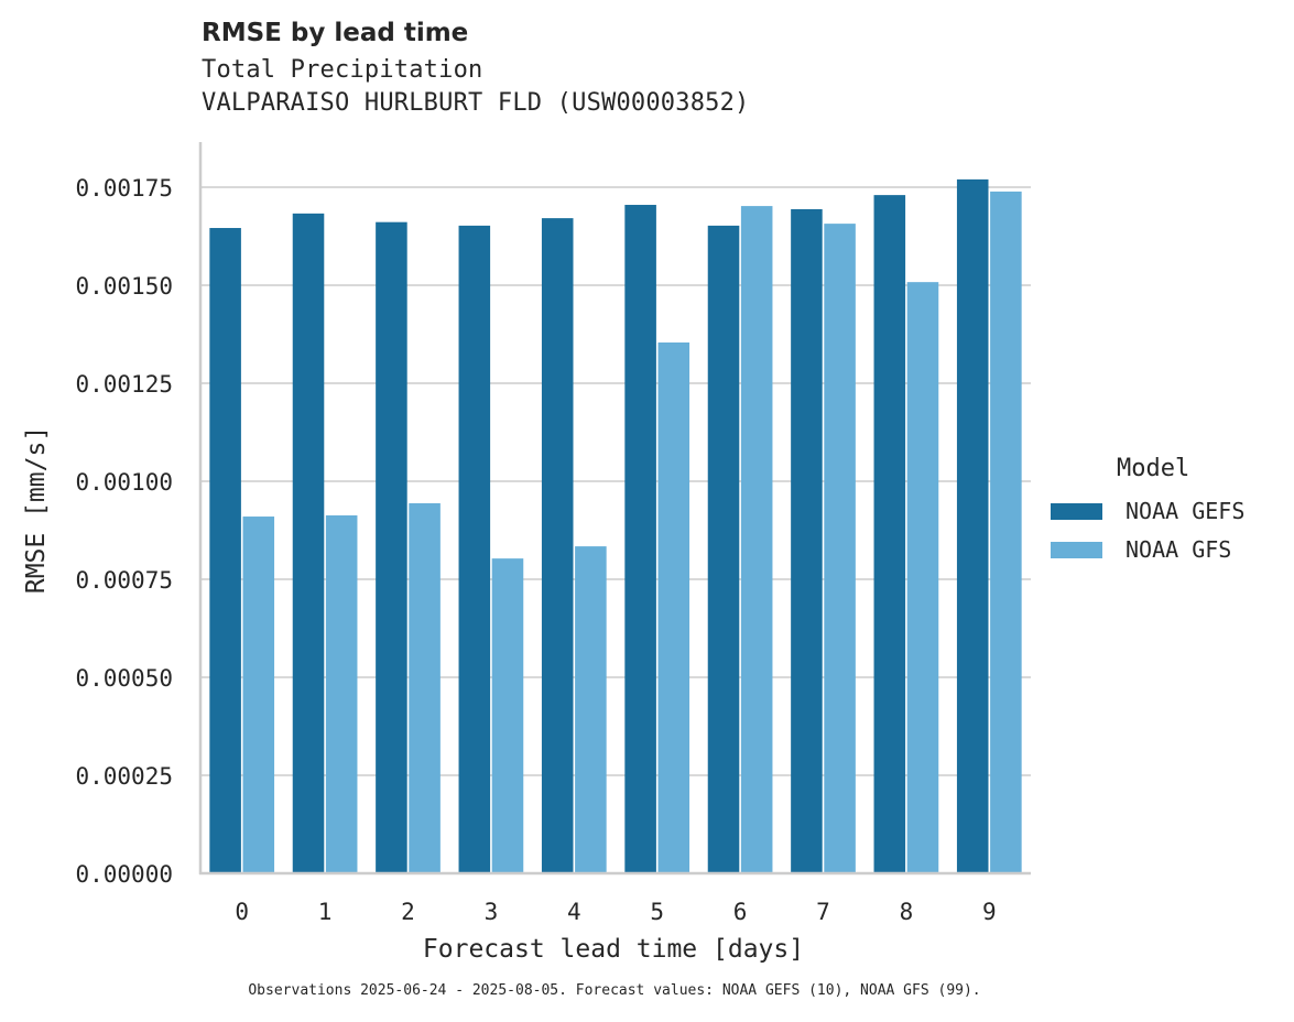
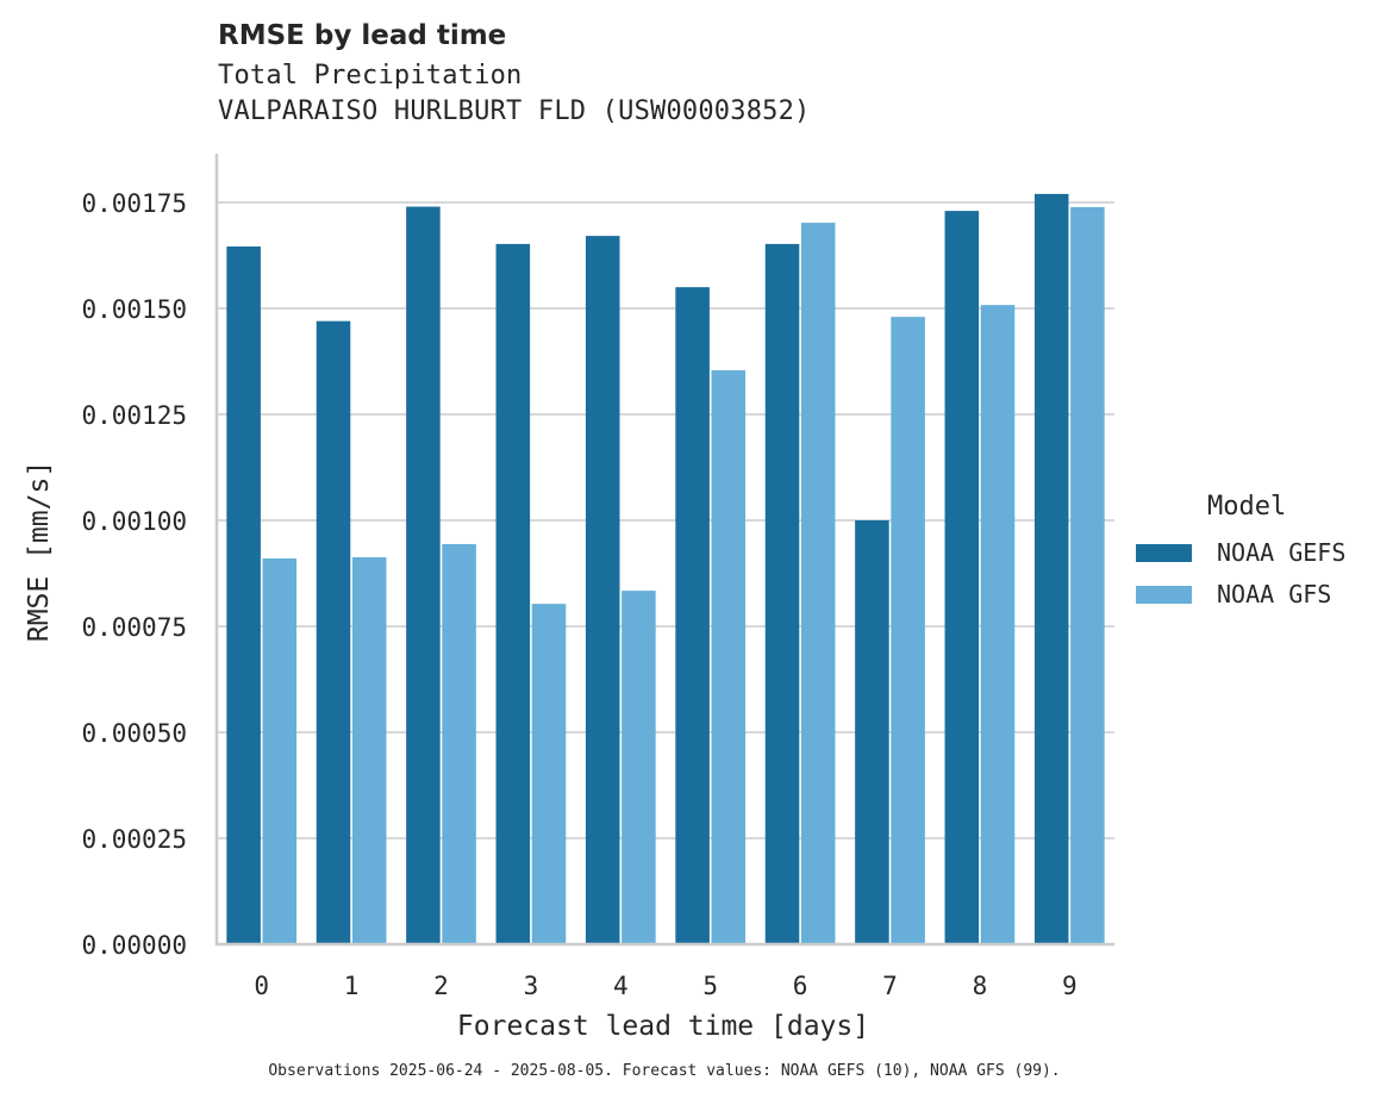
NOAA GEFS/1: 0.00168 -> 0.00147
NOAA GEFS/2: 0.00166 -> 0.00174
NOAA GEFS/5: 0.00170 -> 0.00155
NOAA GEFS/7: 0.00169 -> 0.00100
NOAA GFS/7: 0.00166 -> 0.00148
